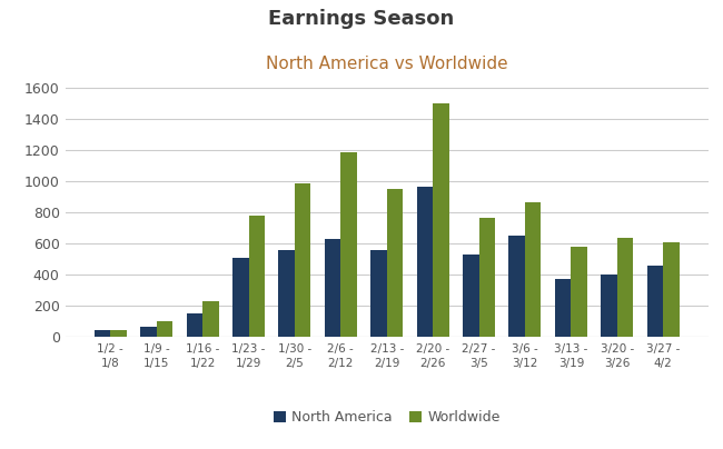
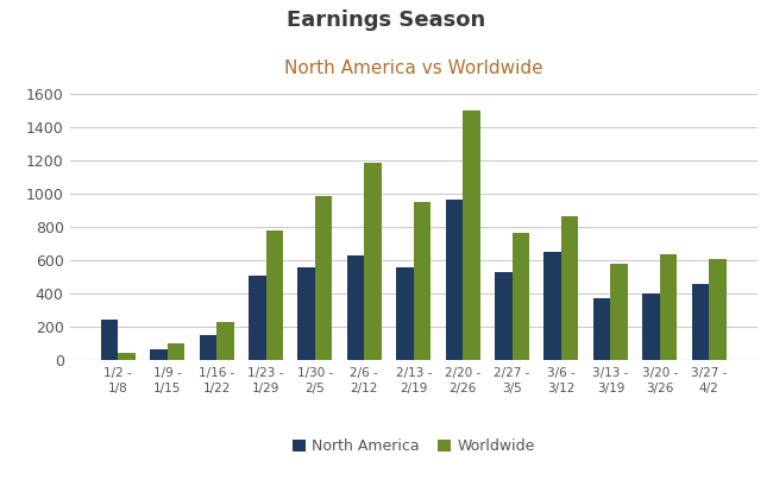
North America/1/2 - 1/8: 40 -> 240
